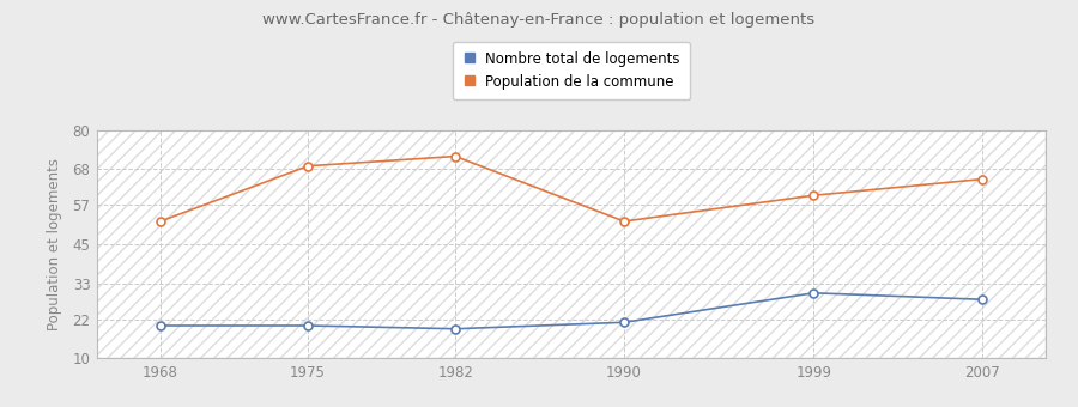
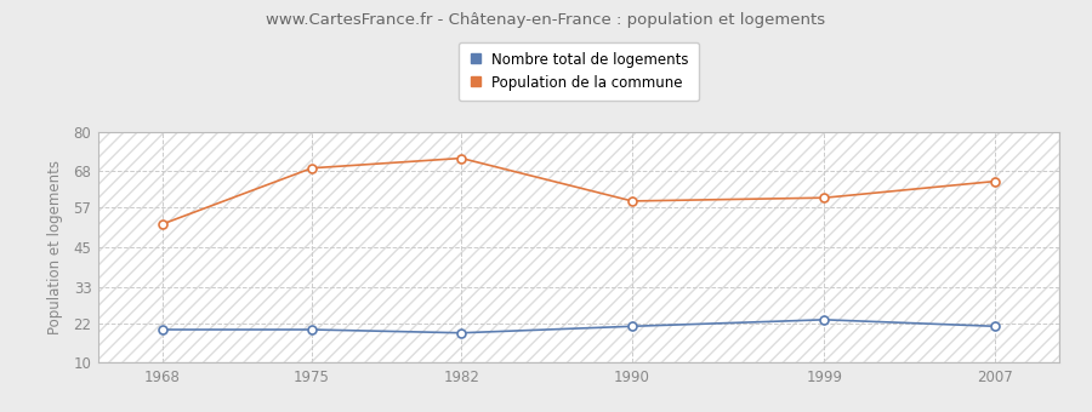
Population de la commune/1990: 52 -> 59
Nombre total de logements/1999: 30 -> 23
Nombre total de logements/2007: 28 -> 21
